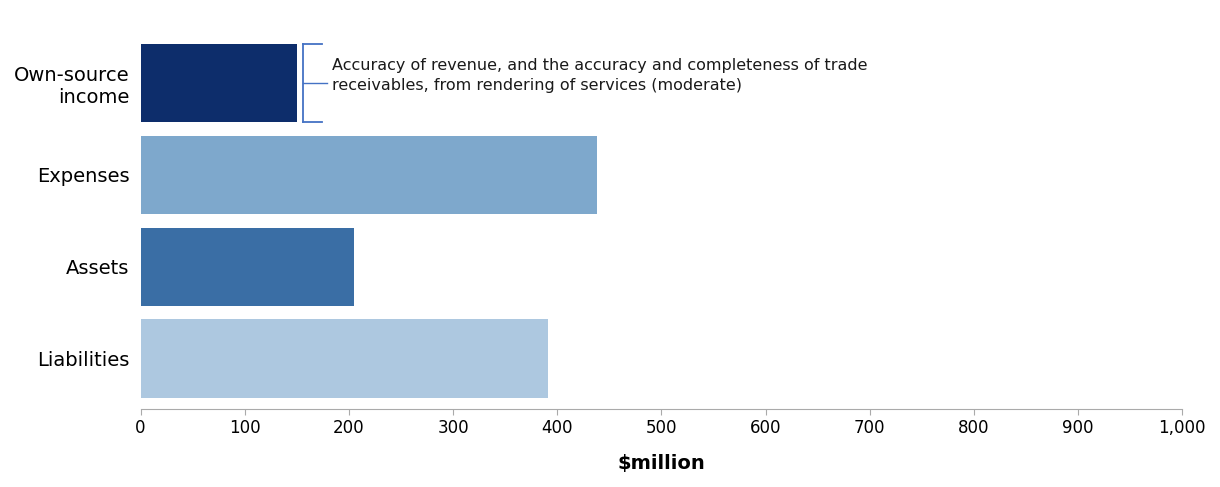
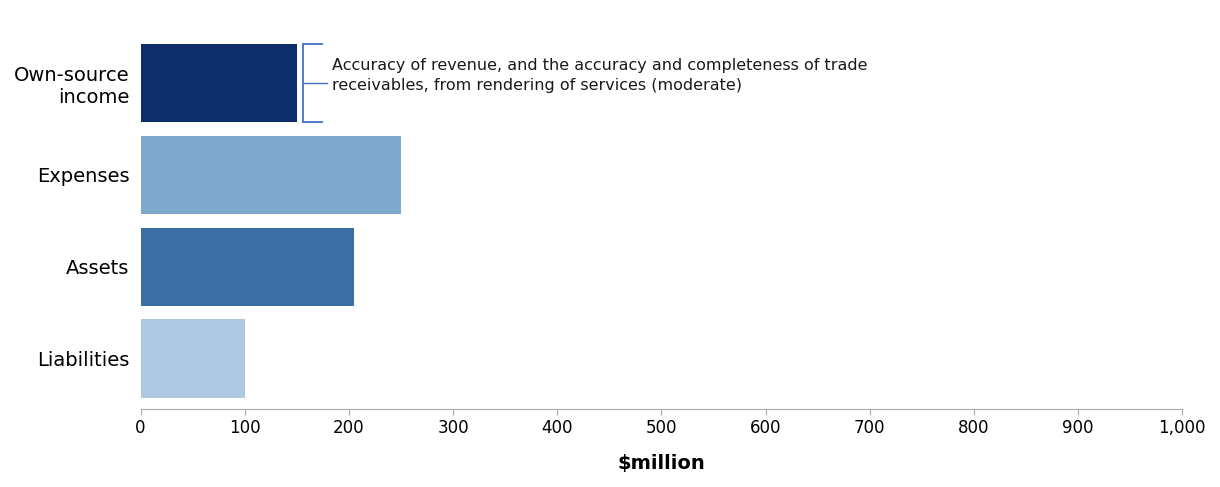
Expenses: 438 -> 250
Liabilities: 391 -> 100
